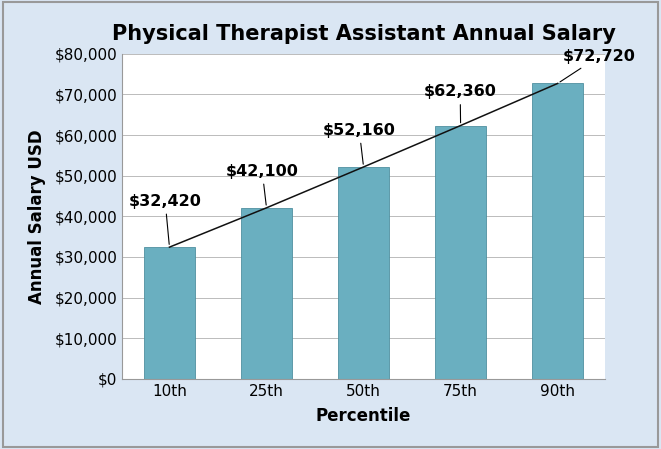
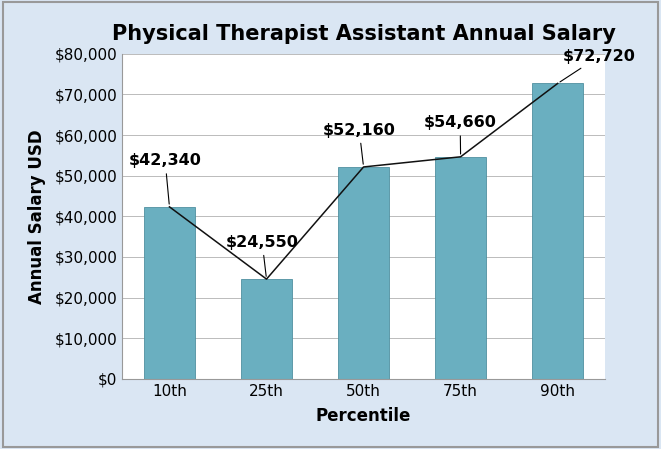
10th: $32,420 -> $42,340
25th: $42,100 -> $24,550
75th: $62,360 -> $54,660
